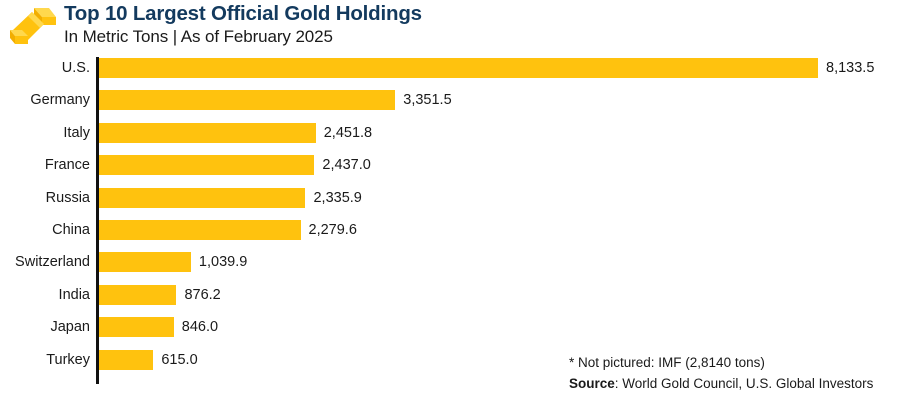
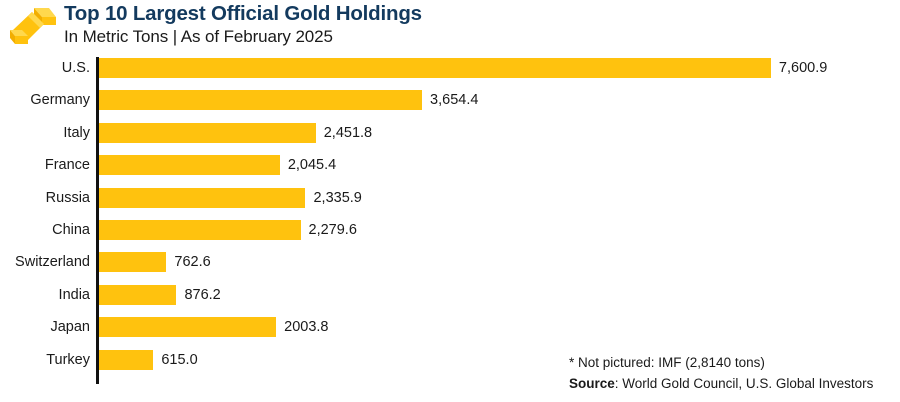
U.S.: 8,133.5 -> 7,600.9
Germany: 3,351.5 -> 3,654.4
France: 2,437.0 -> 2,045.4
Switzerland: 1,039.9 -> 762.6
Japan: 846.0 -> 2003.8
